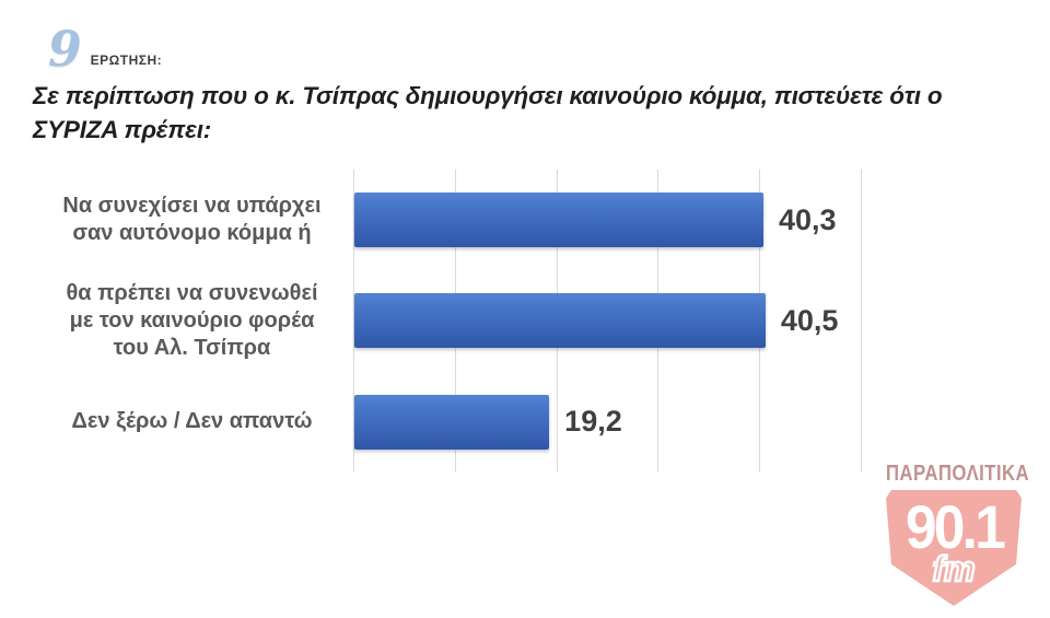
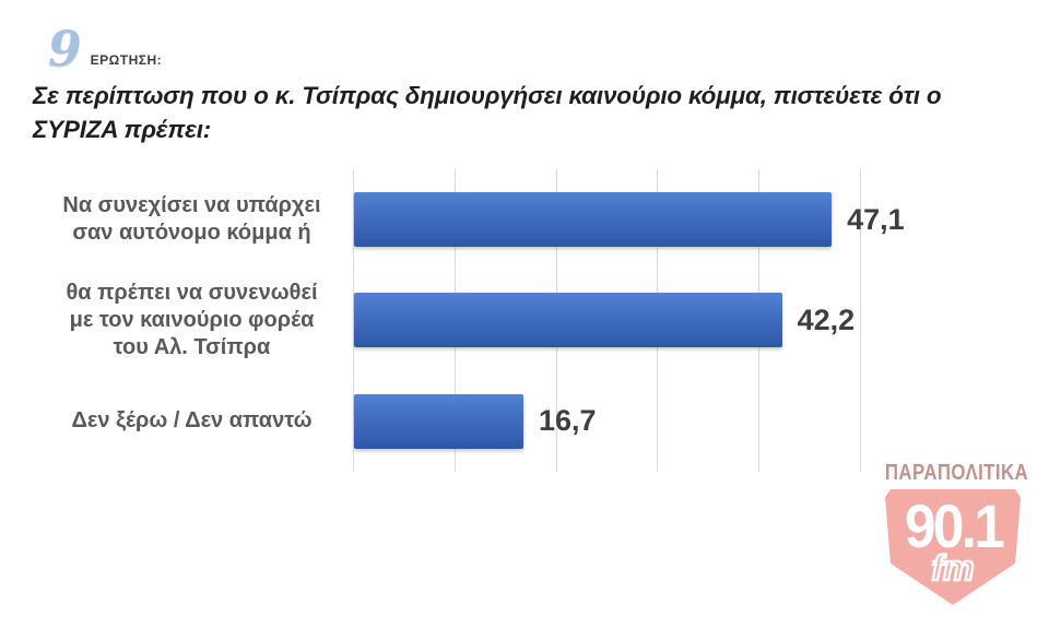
Να συνεχίσει να υπάρχει σαν αυτόνομο κόμμα ή: 40,3 -> 47,1
θα πρέπει να συνενωθεί με τον καινούριο φορέα του Αλ. Τσίπρα: 40,5 -> 42,2
Δεν ξέρω / Δεν απαντώ: 19,2 -> 16,7
